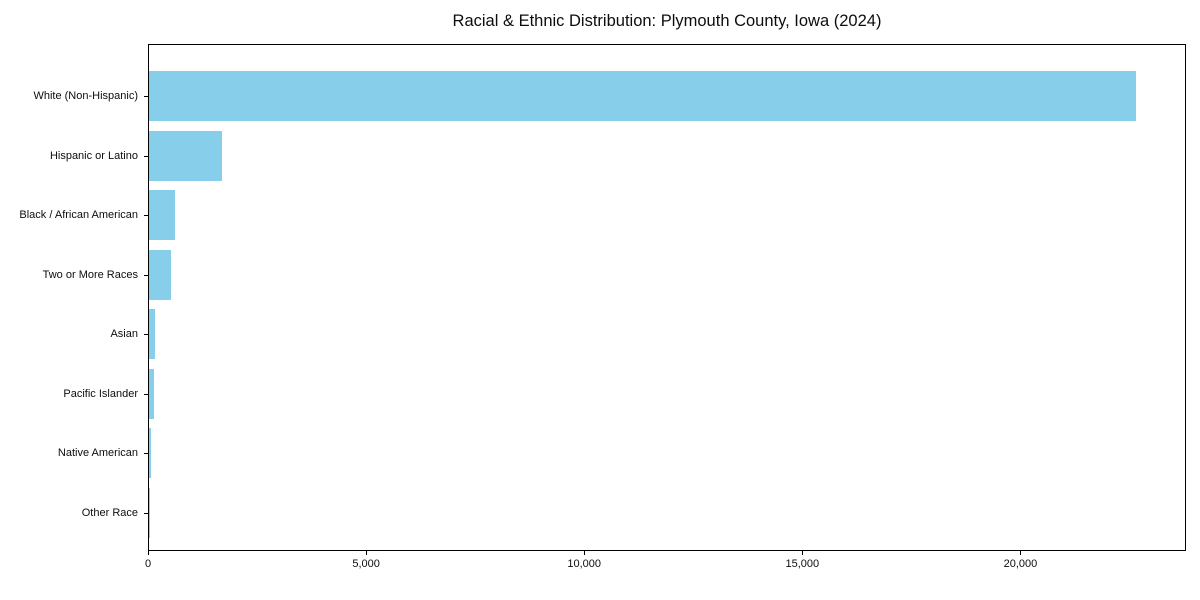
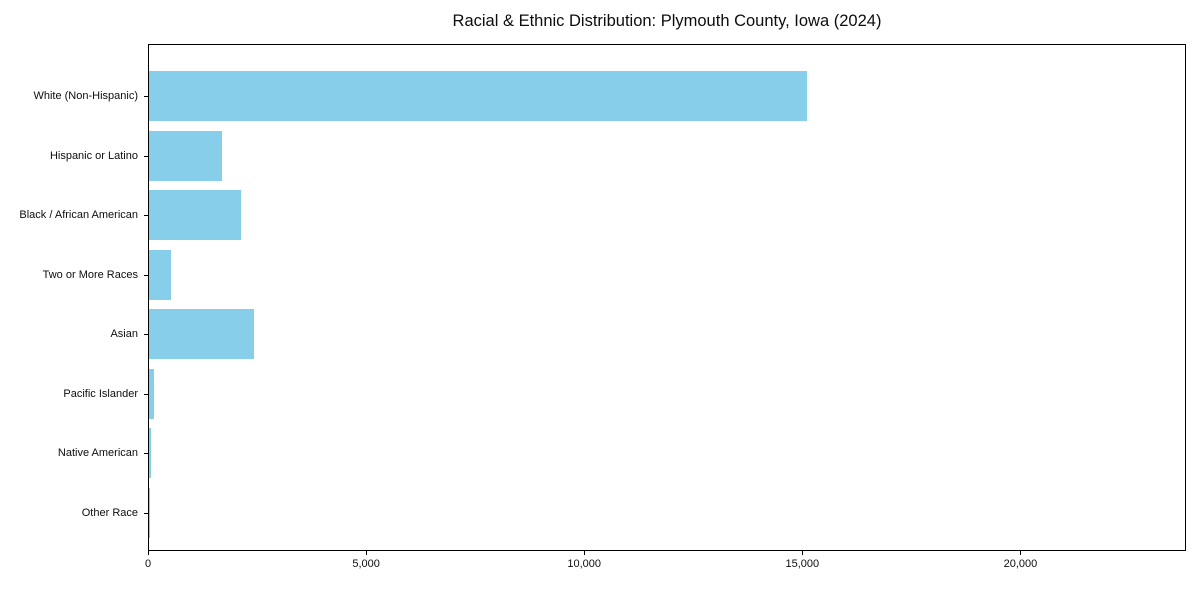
White (Non-Hispanic): 22600 -> 15100
Black / African American: 600 -> 2100
Asian: 100 -> 2400
